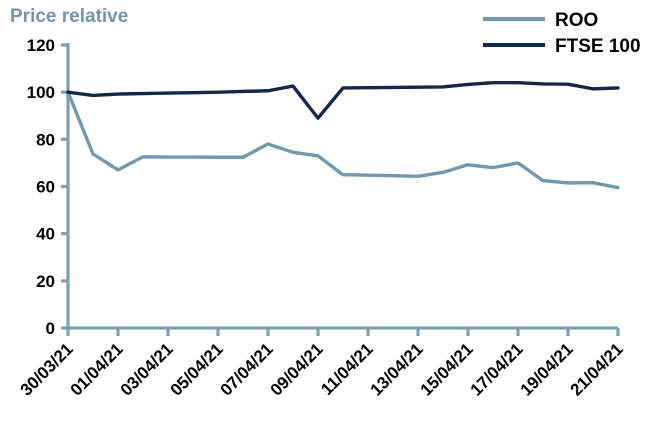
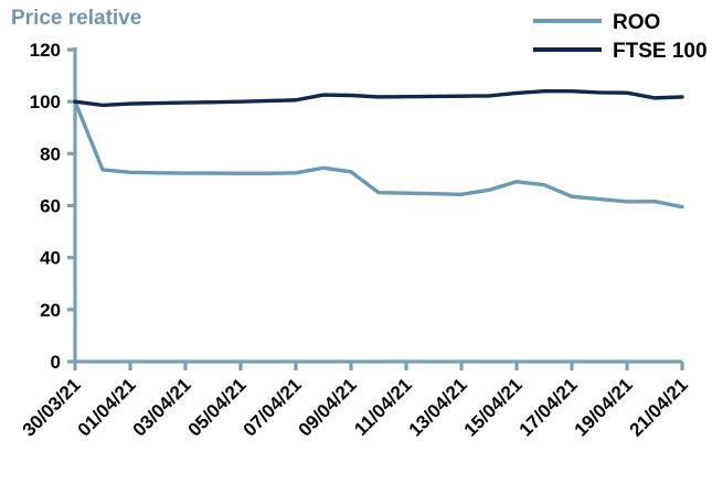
ROO/01/04/21: 67 -> 73
ROO/07/04/21: 78 -> 73
FTSE 100/09/04/21: 89 -> 102
ROO/17/04/21: 70 -> 64
